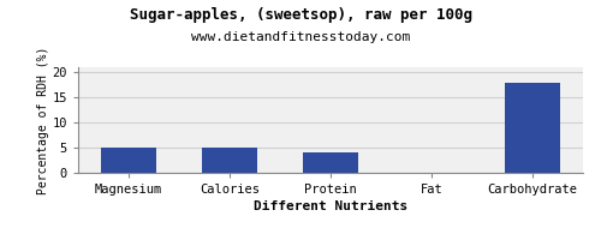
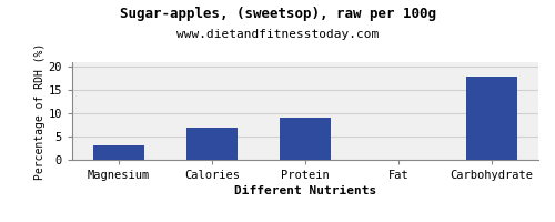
Magnesium: 5 -> 3
Calories: 5 -> 7
Protein: 4 -> 9
